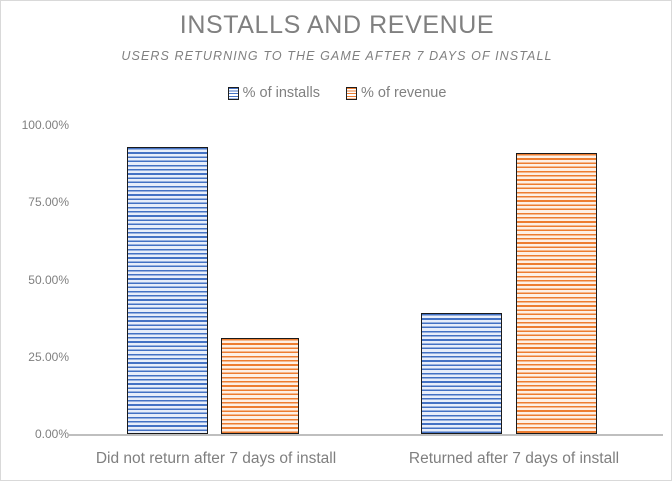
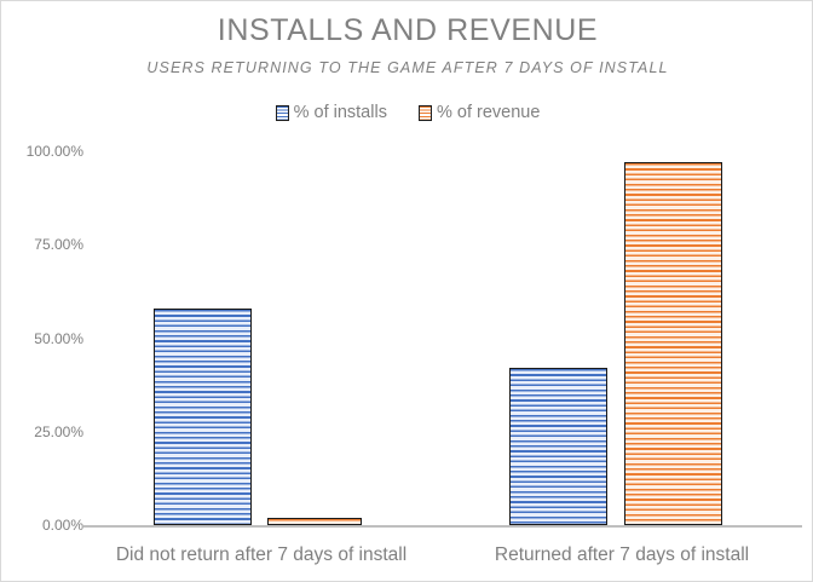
% of installs/Did not return after 7 days of install: 93% -> 58%
% of revenue/Did not return after 7 days of install: 31% -> 2%
% of installs/Returned after 7 days of install: 39% -> 42%
% of revenue/Returned after 7 days of install: 91% -> 97%
